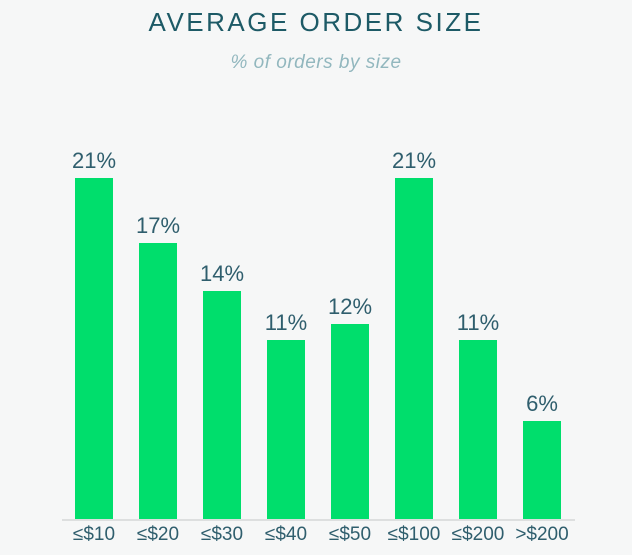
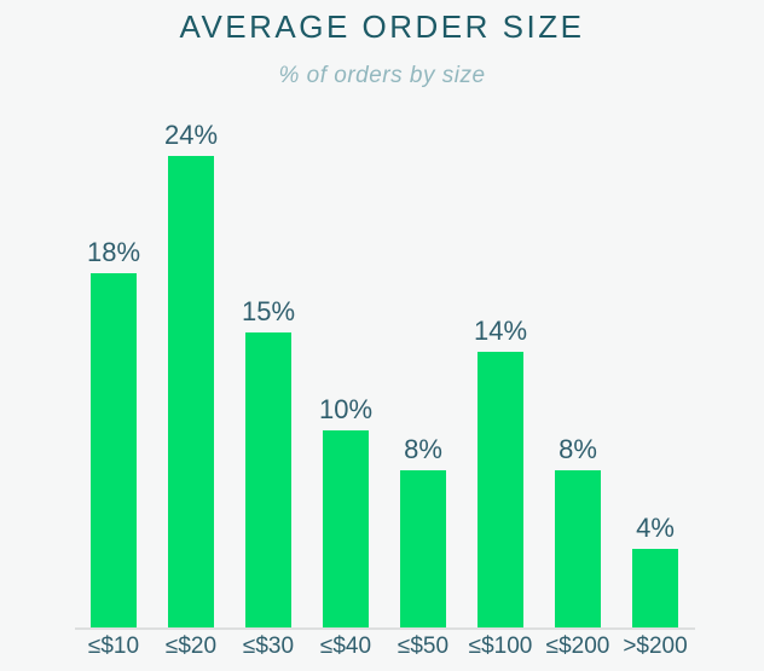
≤$10: 21% -> 18%
≤$20: 17% -> 24%
≤$30: 14% -> 15%
≤$40: 11% -> 10%
≤$50: 12% -> 8%
≤$100: 21% -> 14%
≤$200: 11% -> 8%
>$200: 6% -> 4%
